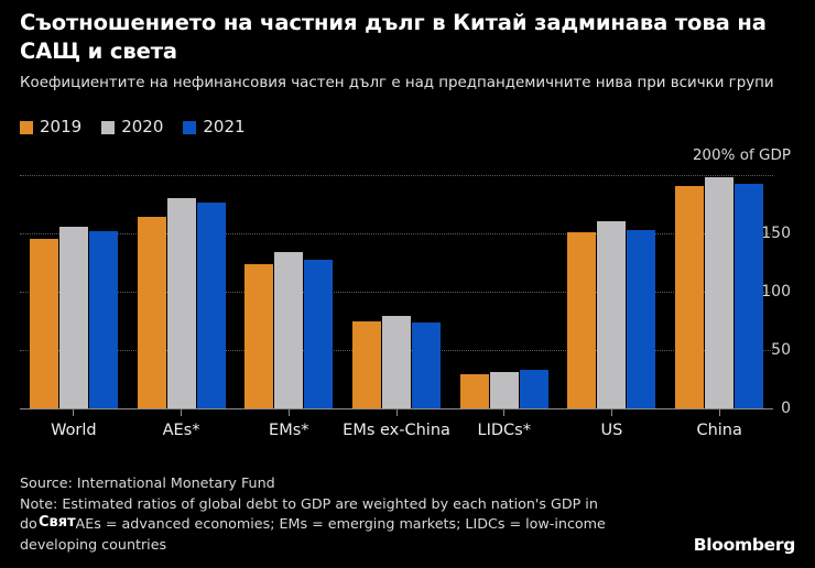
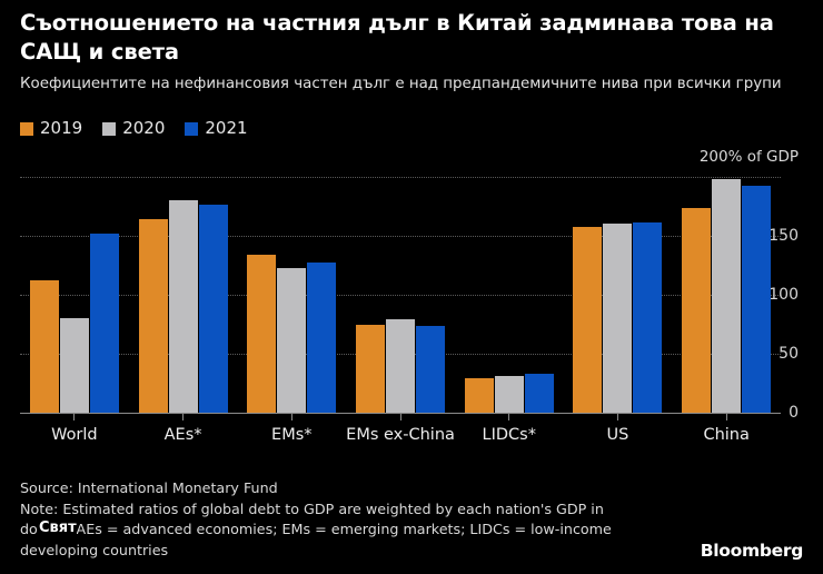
2019/World: 145 -> 112
2020/World: 156 -> 80
2019/EMs*: 124 -> 134
2020/EMs*: 134 -> 123
2019/US: 151 -> 158
2021/US: 153 -> 161
2019/China: 191 -> 174
